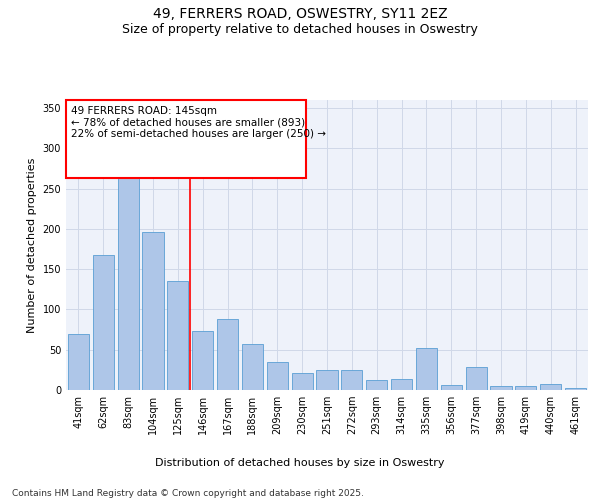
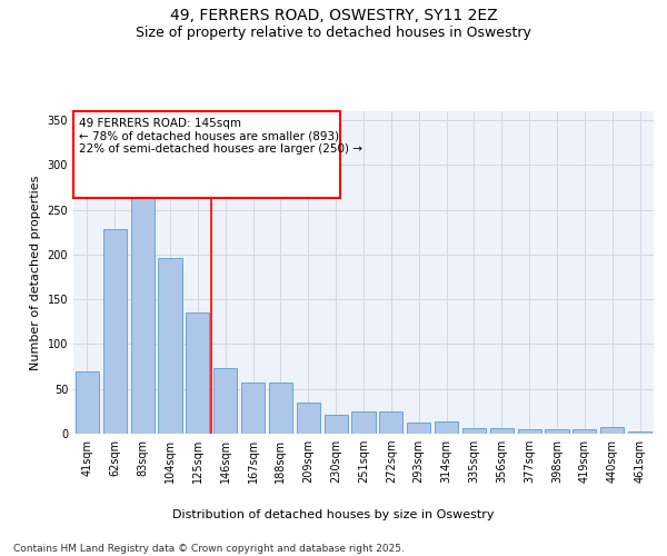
62sqm: 168 -> 228
167sqm: 88 -> 57
335sqm: 52 -> 6
377sqm: 28 -> 5
